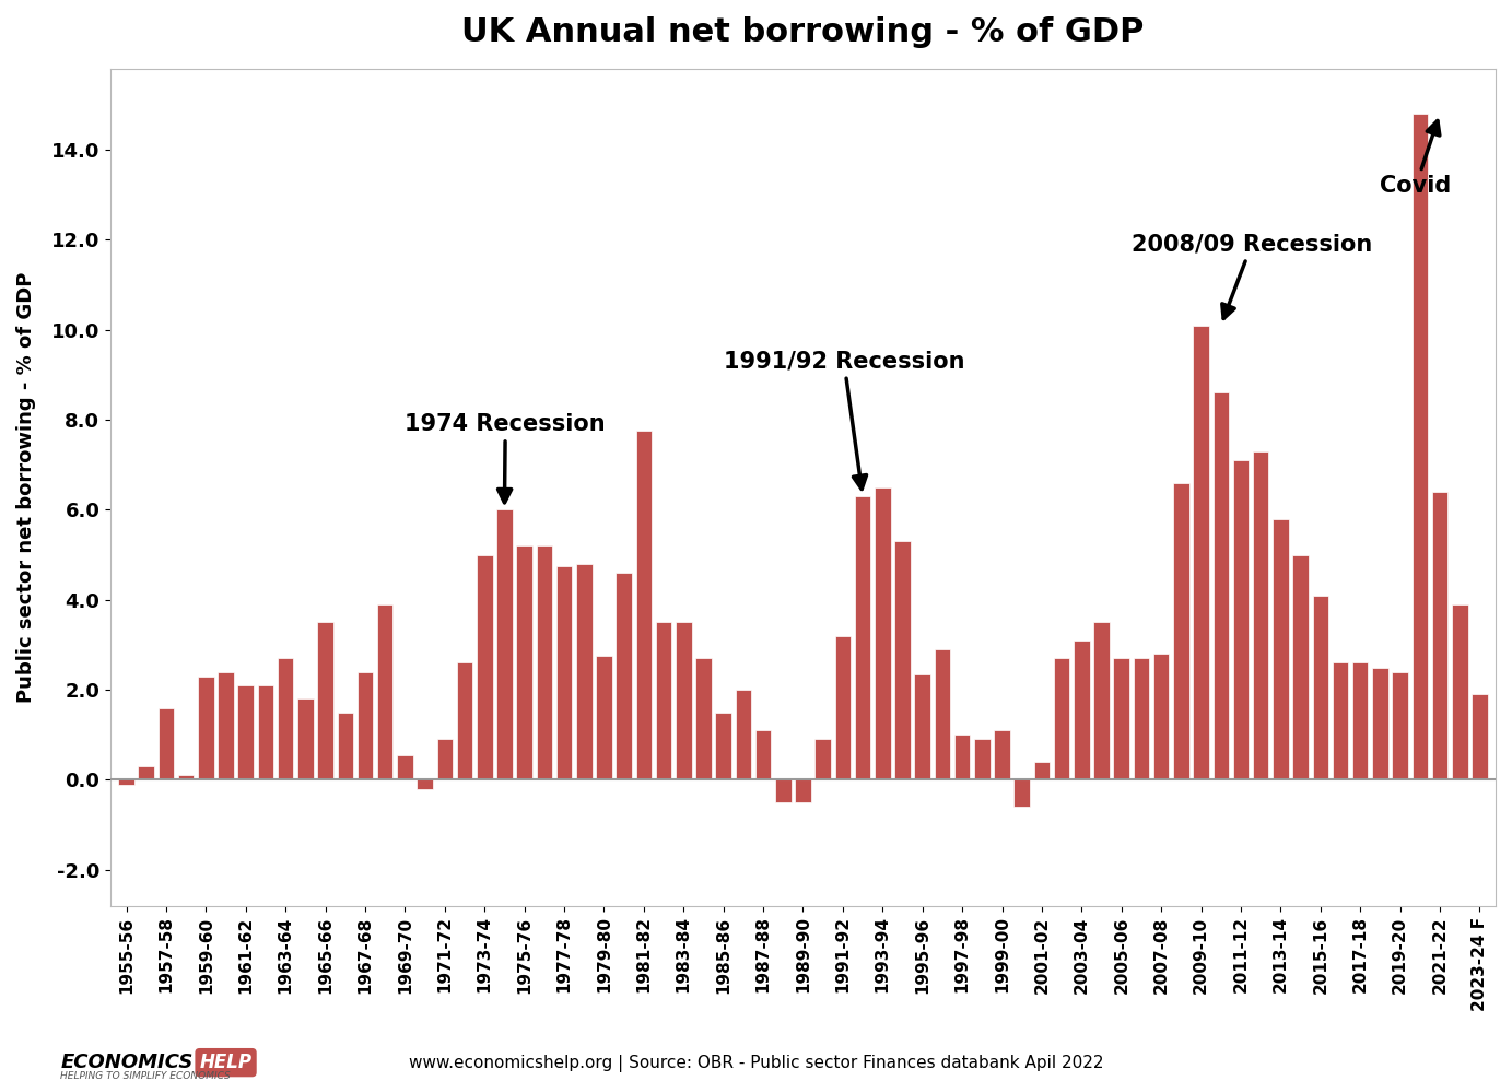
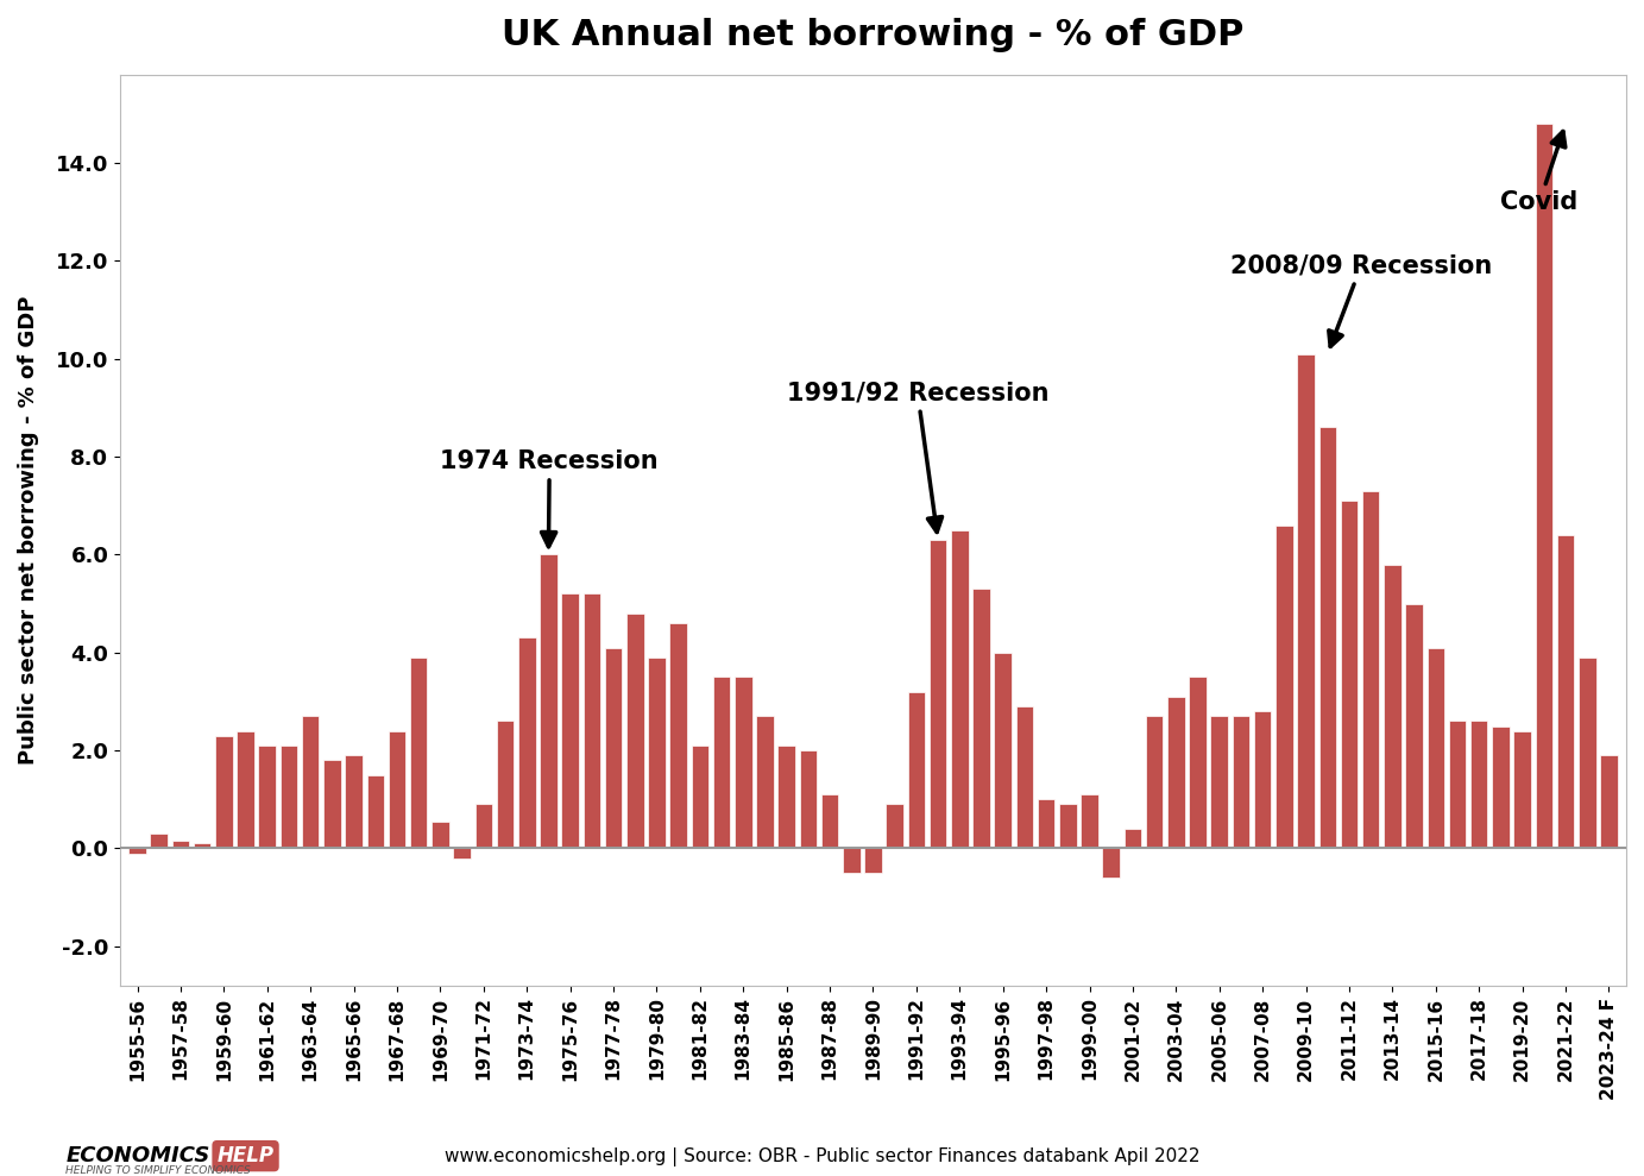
1957-58: 1.60 -> 0.15
1965-66: 3.50 -> 1.90
1973-74: 5.00 -> 4.30
1977-78: 4.75 -> 4.10
1979-80: 2.75 -> 3.90
1981-82: 7.75 -> 2.10
1985-86: 1.50 -> 2.10
1995-96: 2.35 -> 4.00
